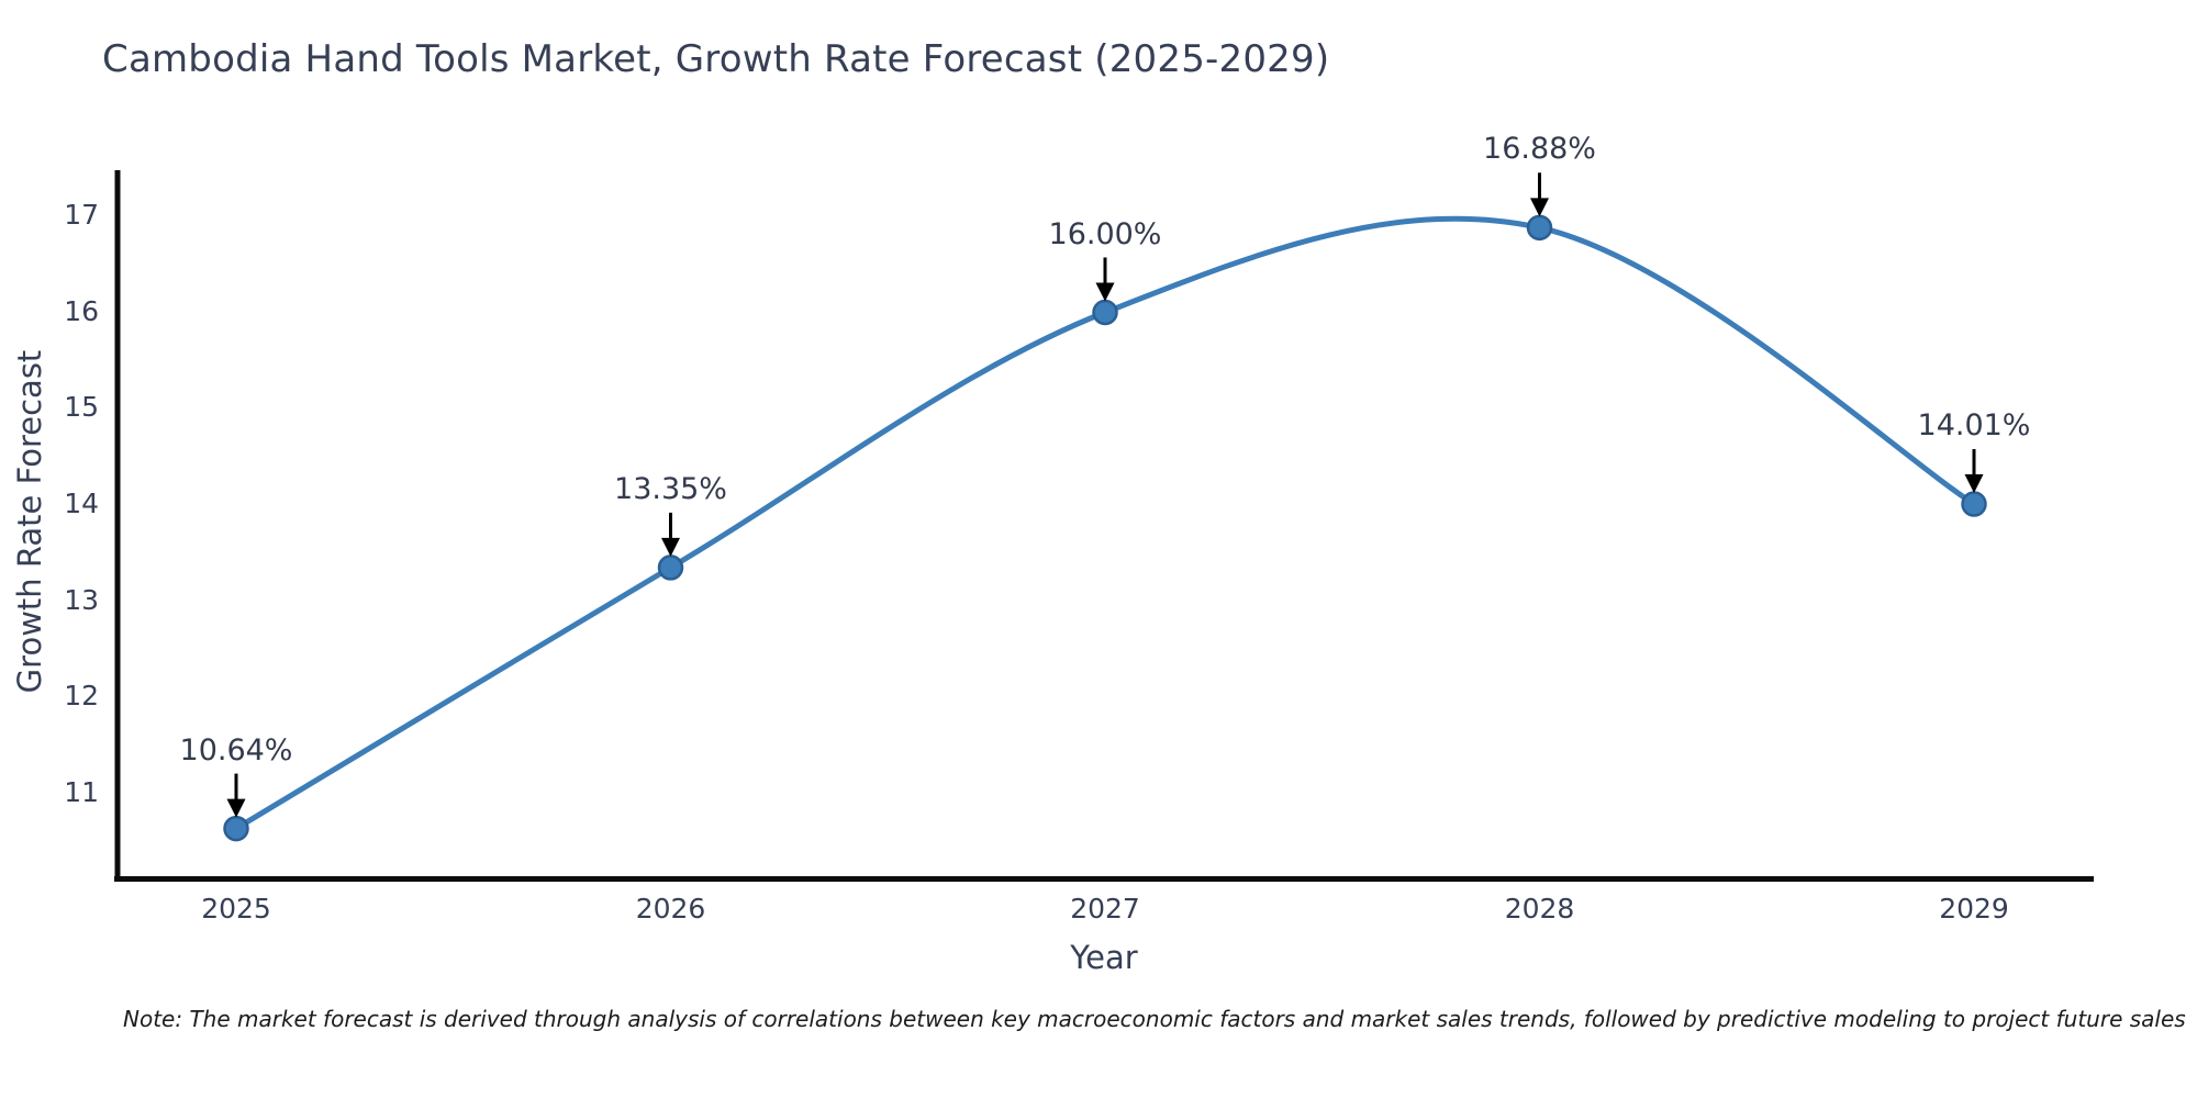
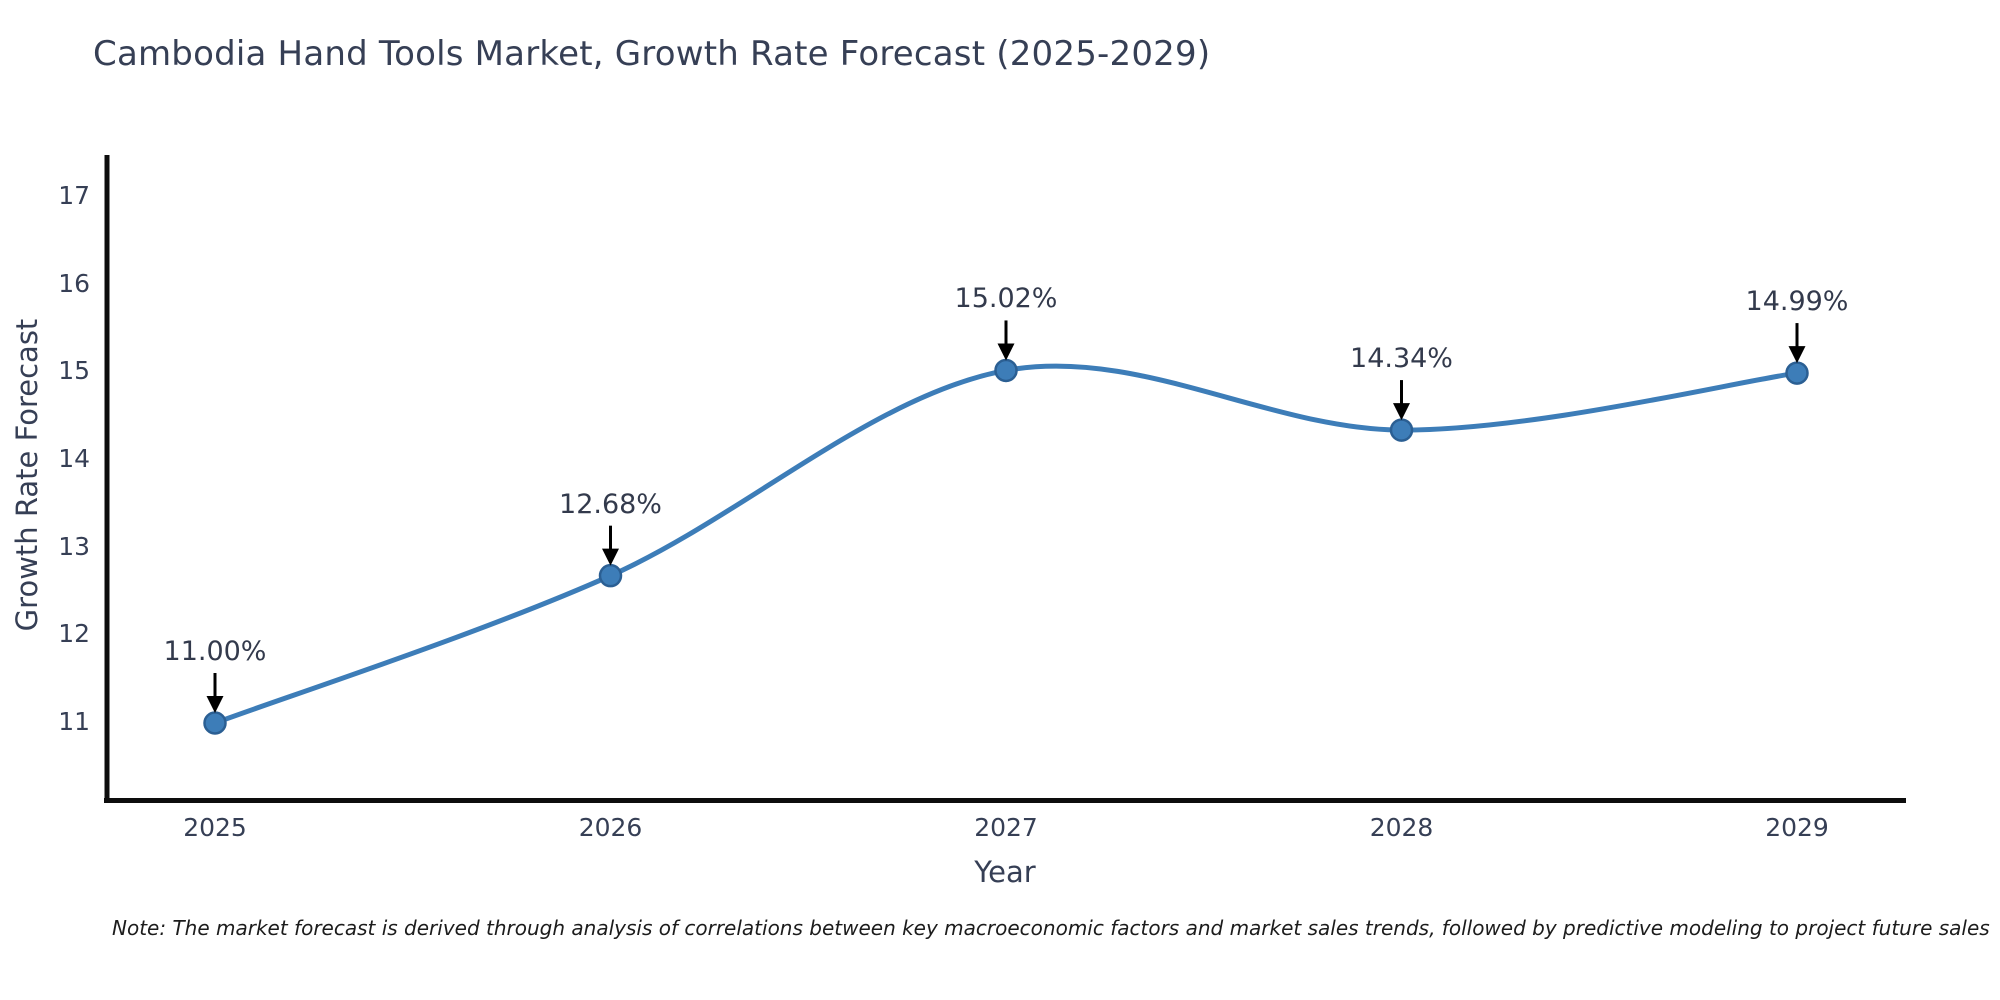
2025: 10.64% -> 11.00%
2026: 13.35% -> 12.68%
2027: 16.00% -> 15.02%
2028: 16.88% -> 14.34%
2029: 14.01% -> 14.99%
